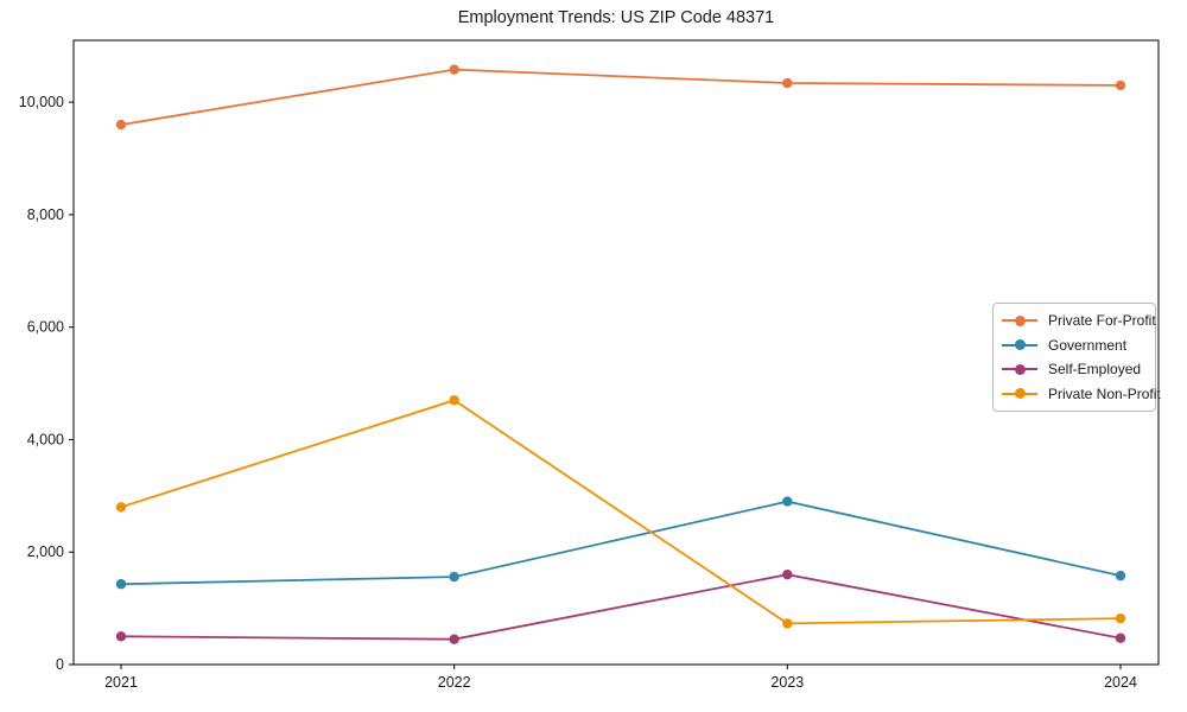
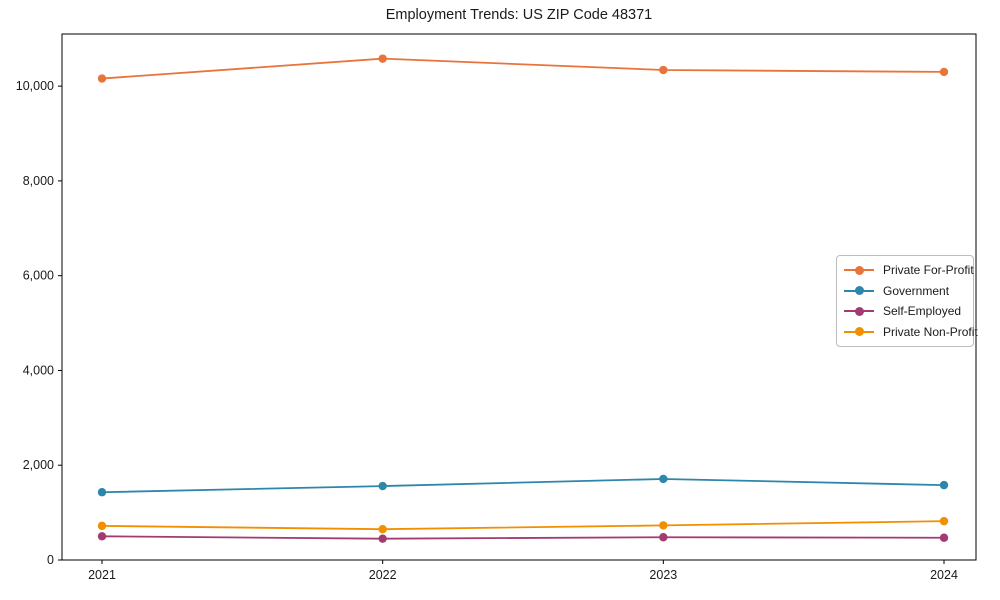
Private For-Profit/2021: 9600 -> 10200
Private Non-Profit/2021: 2800 -> 700
Private Non-Profit/2022: 4700 -> 600
Government/2023: 2900 -> 1700
Self-Employed/2023: 1600 -> 500
